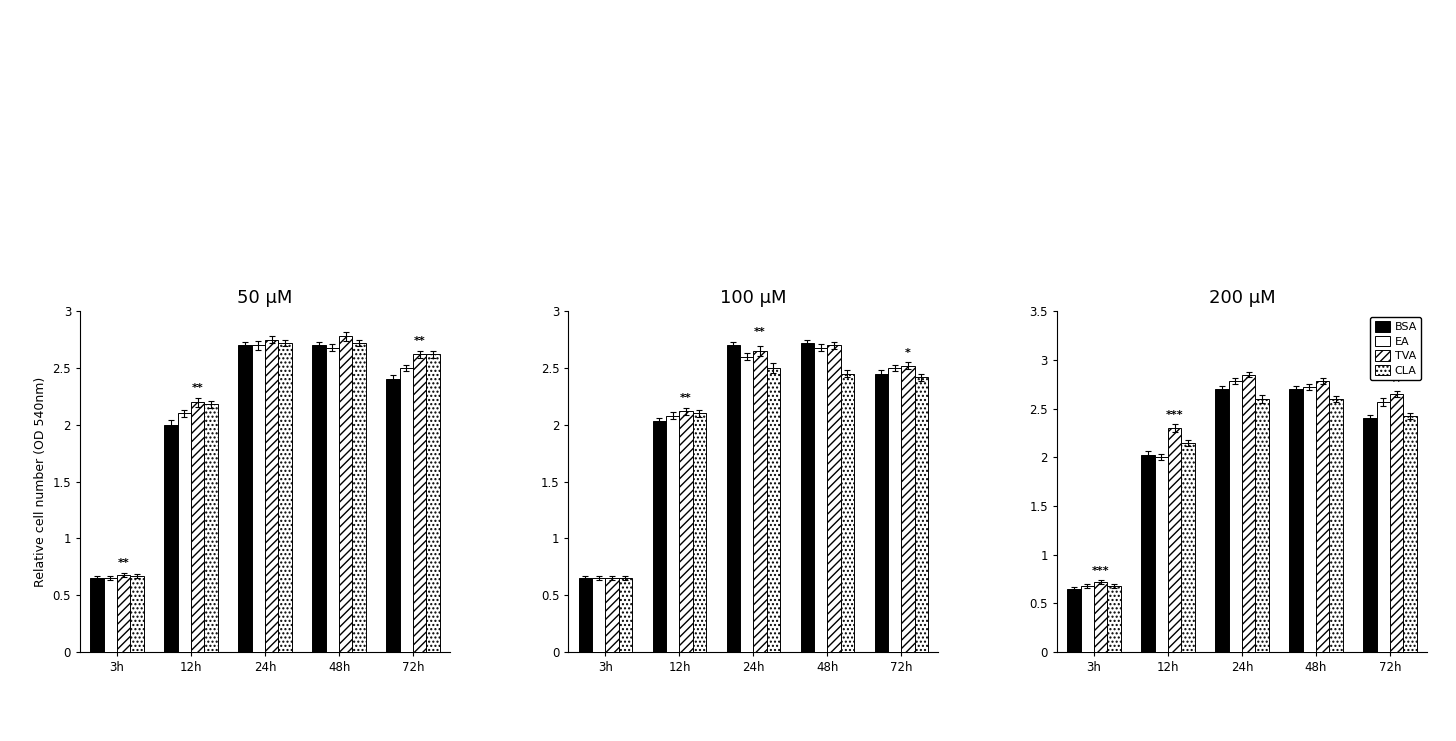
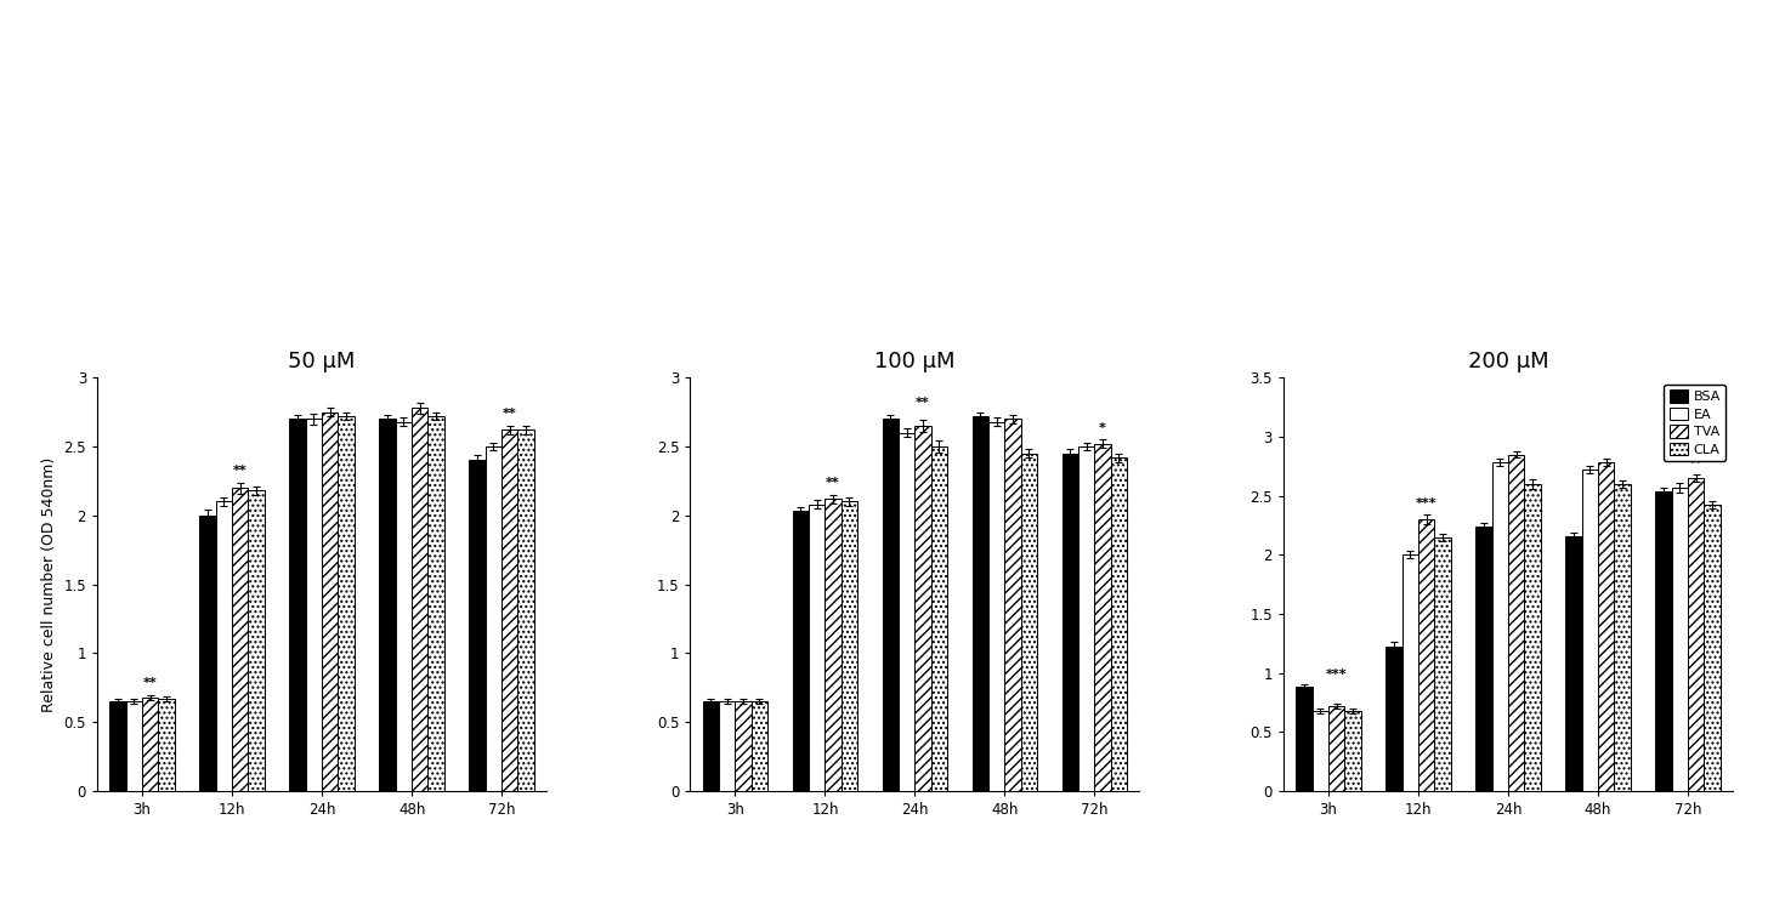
200 μM/BSA/3h: 0.65 -> 0.88
200 μM/BSA/12h: 2.02 -> 1.22
200 μM/BSA/24h: 2.70 -> 2.24
200 μM/BSA/48h: 2.70 -> 2.16
200 μM/BSA/72h: 2.40 -> 2.54
